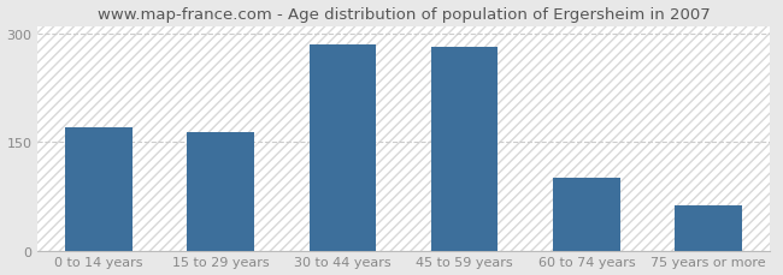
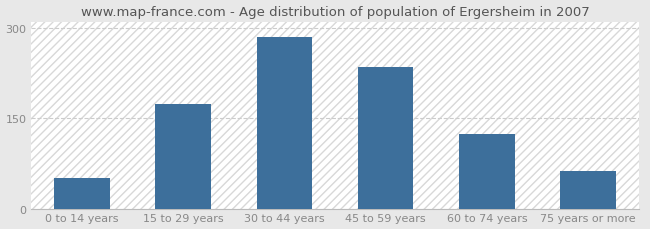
0 to 14 years: 170 -> 50
15 to 29 years: 163 -> 174
45 to 59 years: 281 -> 234
60 to 74 years: 100 -> 124
